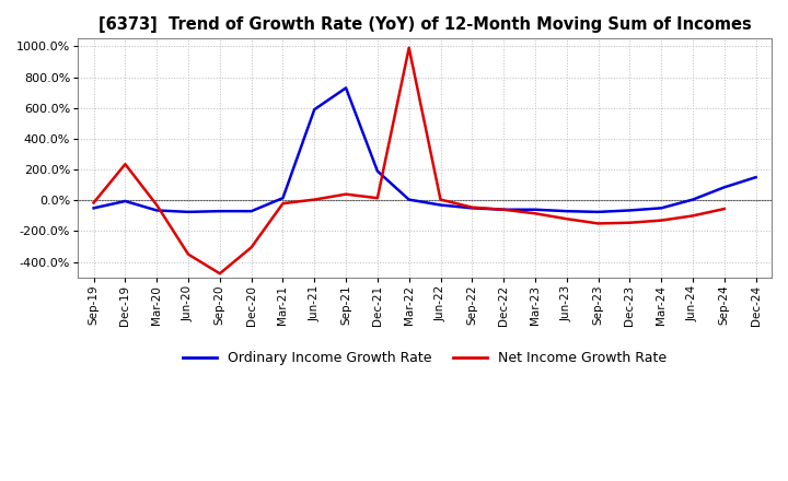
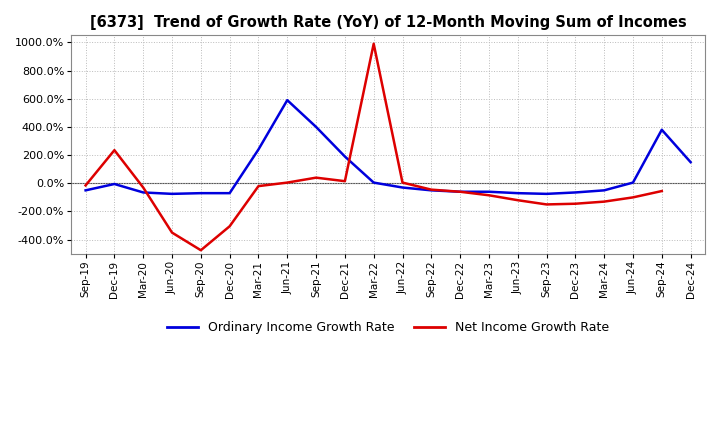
Ordinary Income Growth Rate/Mar-21: 20% -> 240%
Ordinary Income Growth Rate/Sep-21: 730% -> 400%
Ordinary Income Growth Rate/Sep-24: 80% -> 380%
